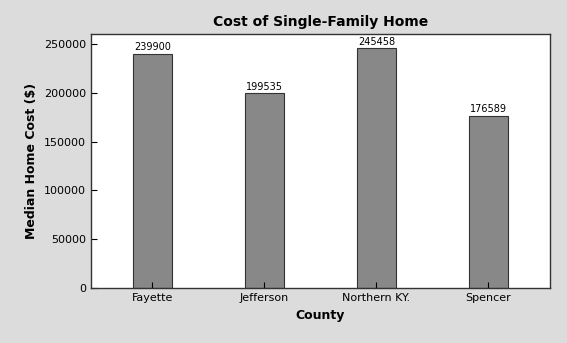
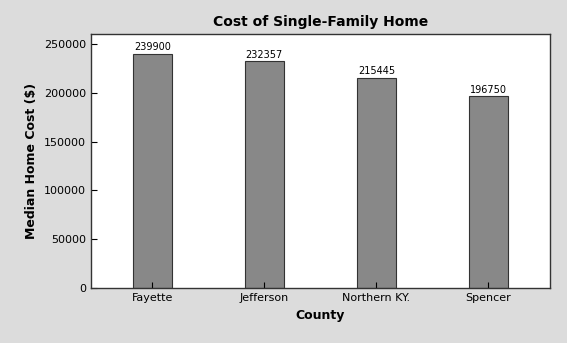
Jefferson: 199535 -> 232357
Northern KY.: 245458 -> 215445
Spencer: 176589 -> 196750
